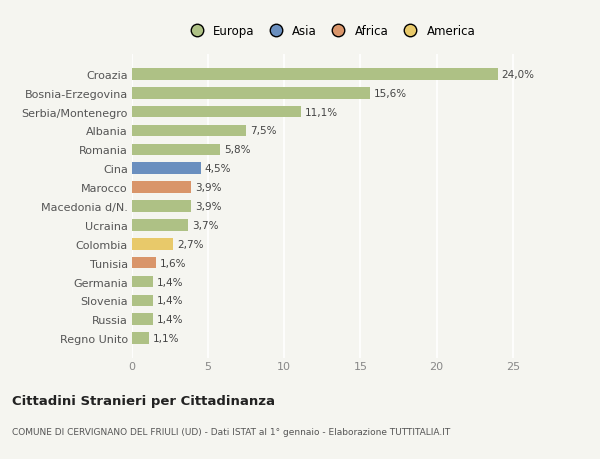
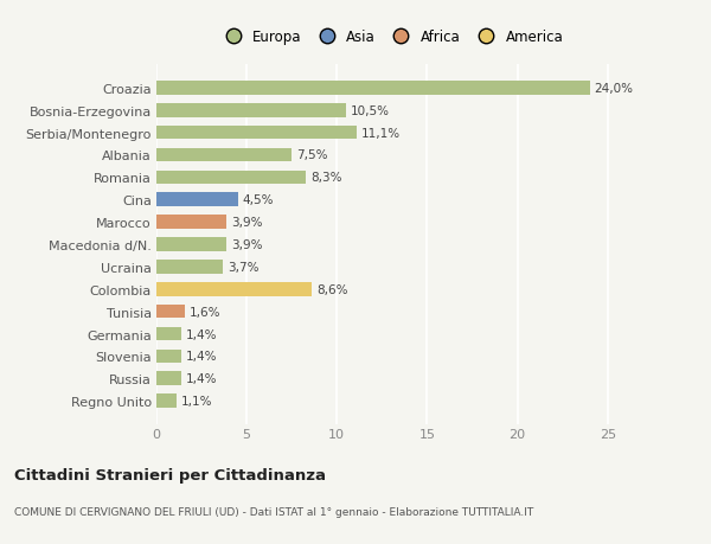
Bosnia-Erzegovina: 15,6% -> 10,5%
Romania: 5,8% -> 8,3%
Colombia: 2,7% -> 8,6%
